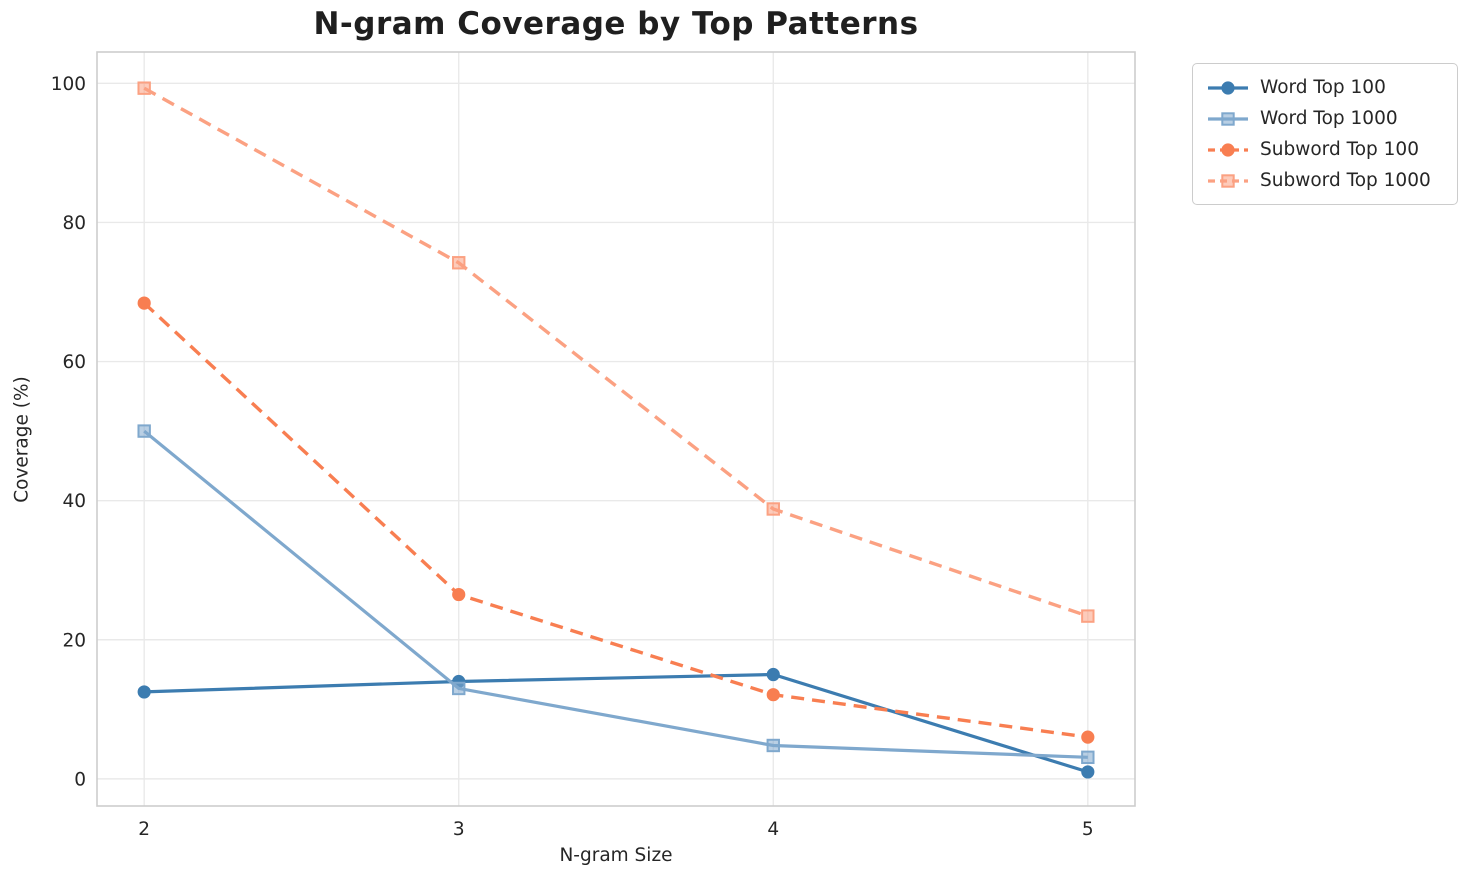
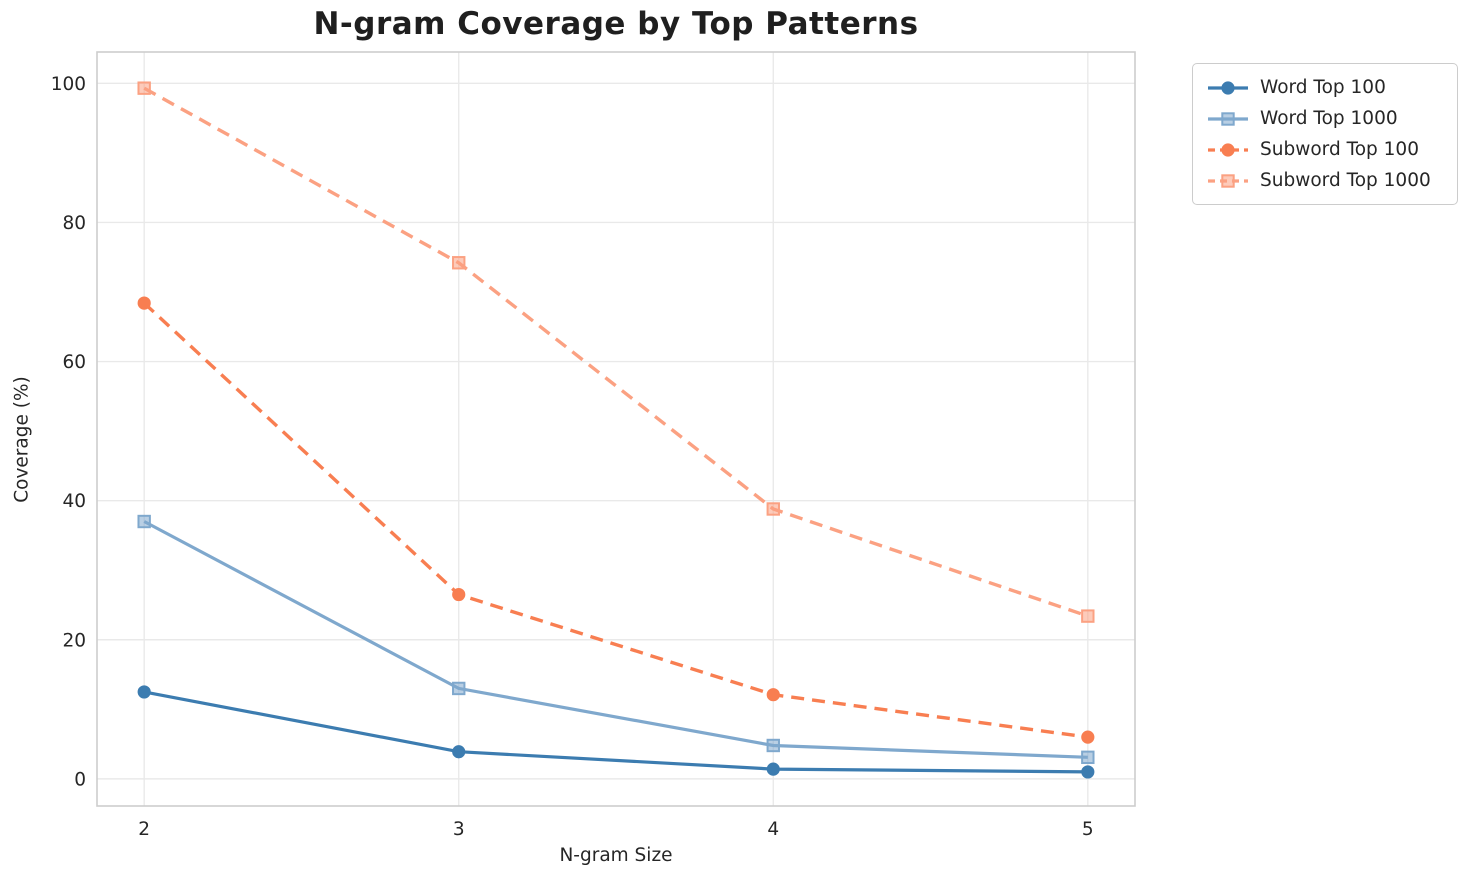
Word Top 1000/2: 50 -> 37
Word Top 100/3: 14 -> 4
Word Top 100/4: 15 -> 1
